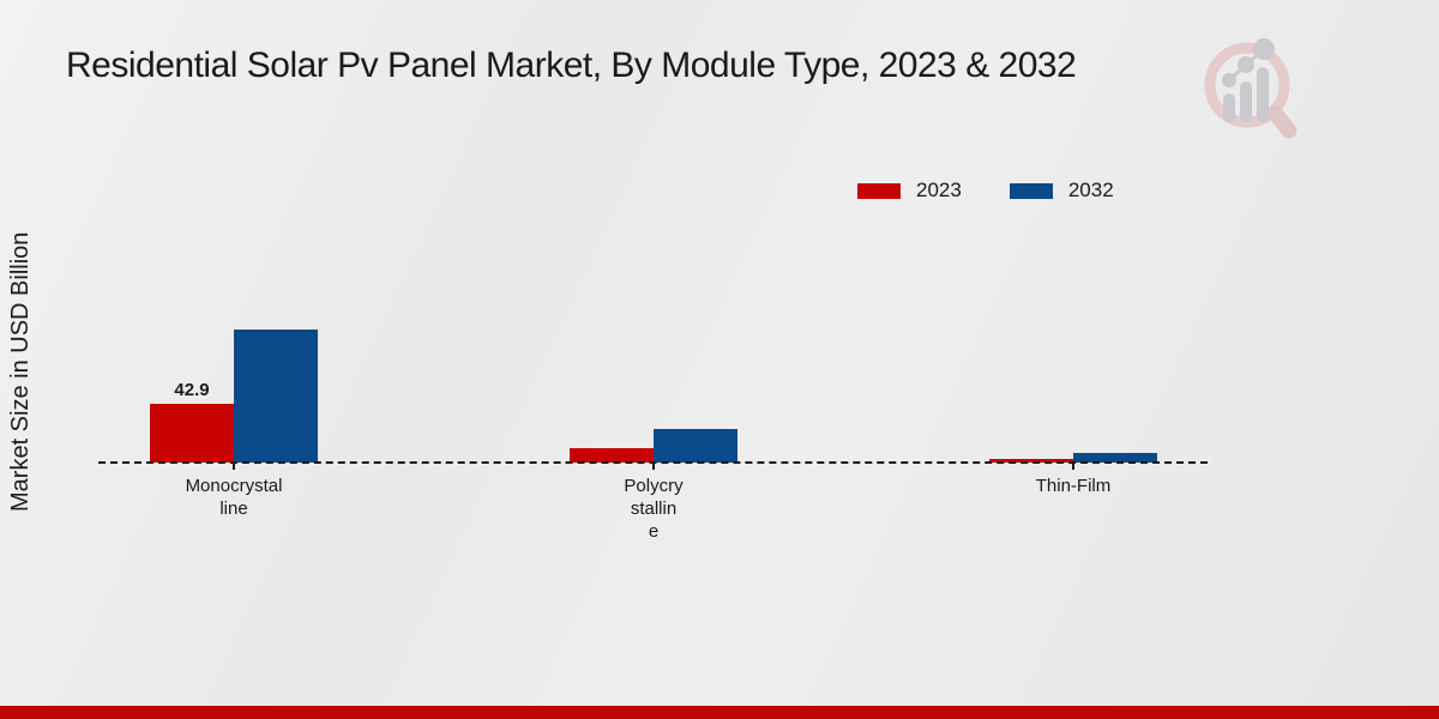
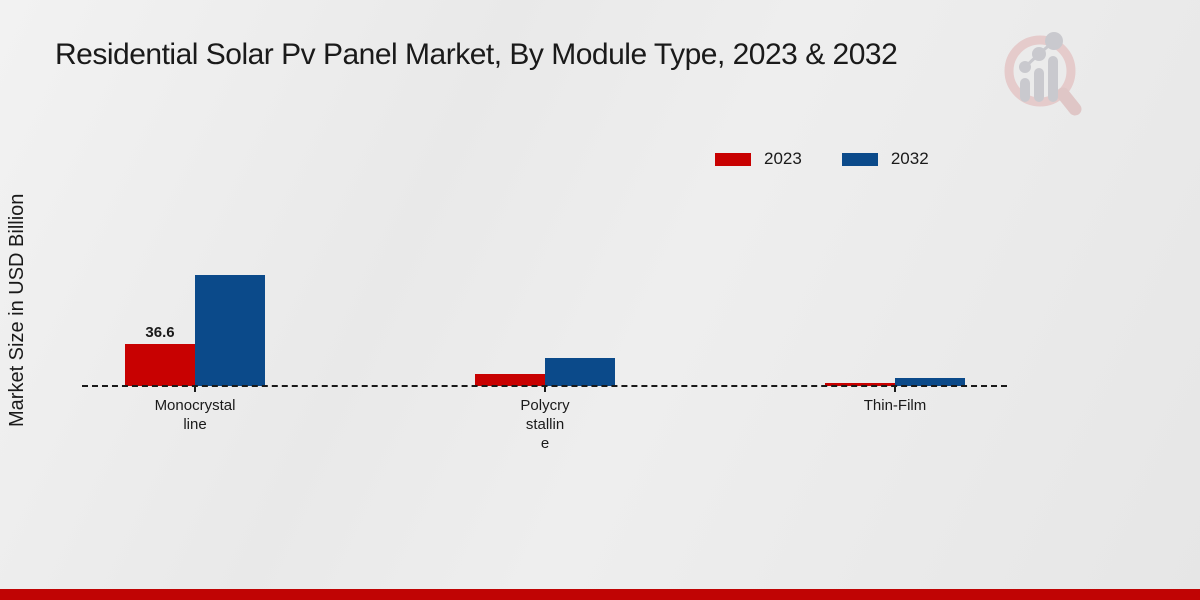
2023/Monocrystalline: 42.9 -> 36.6
